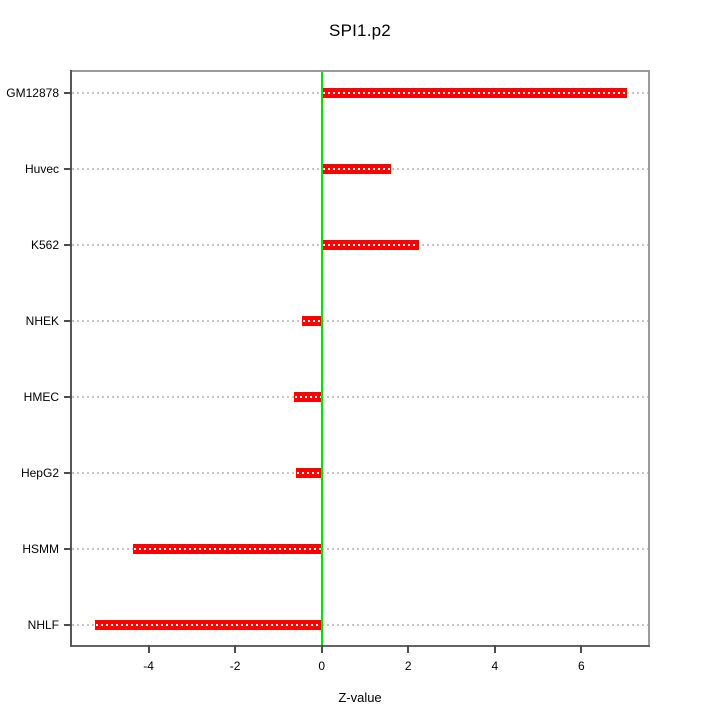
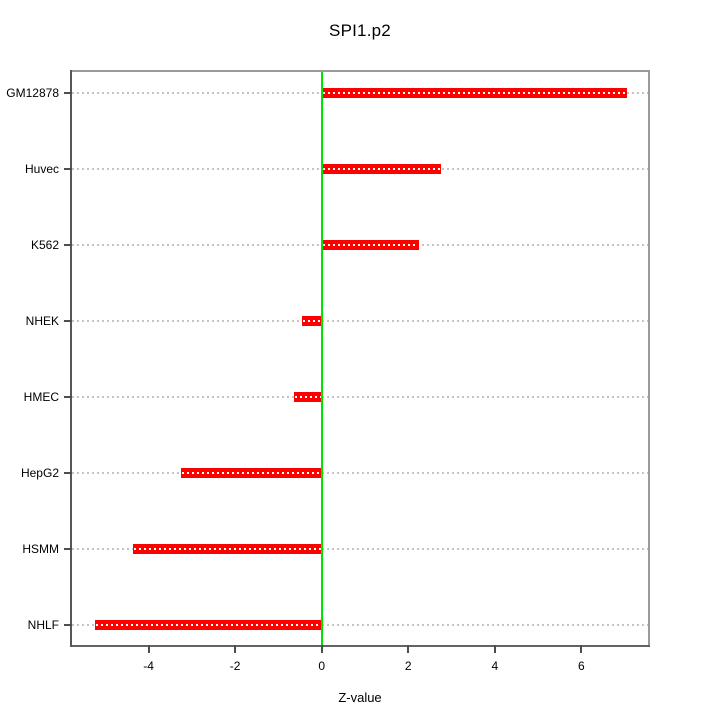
Huvec: 1.6 -> 2.8
HepG2: -0.6 -> -3.2
